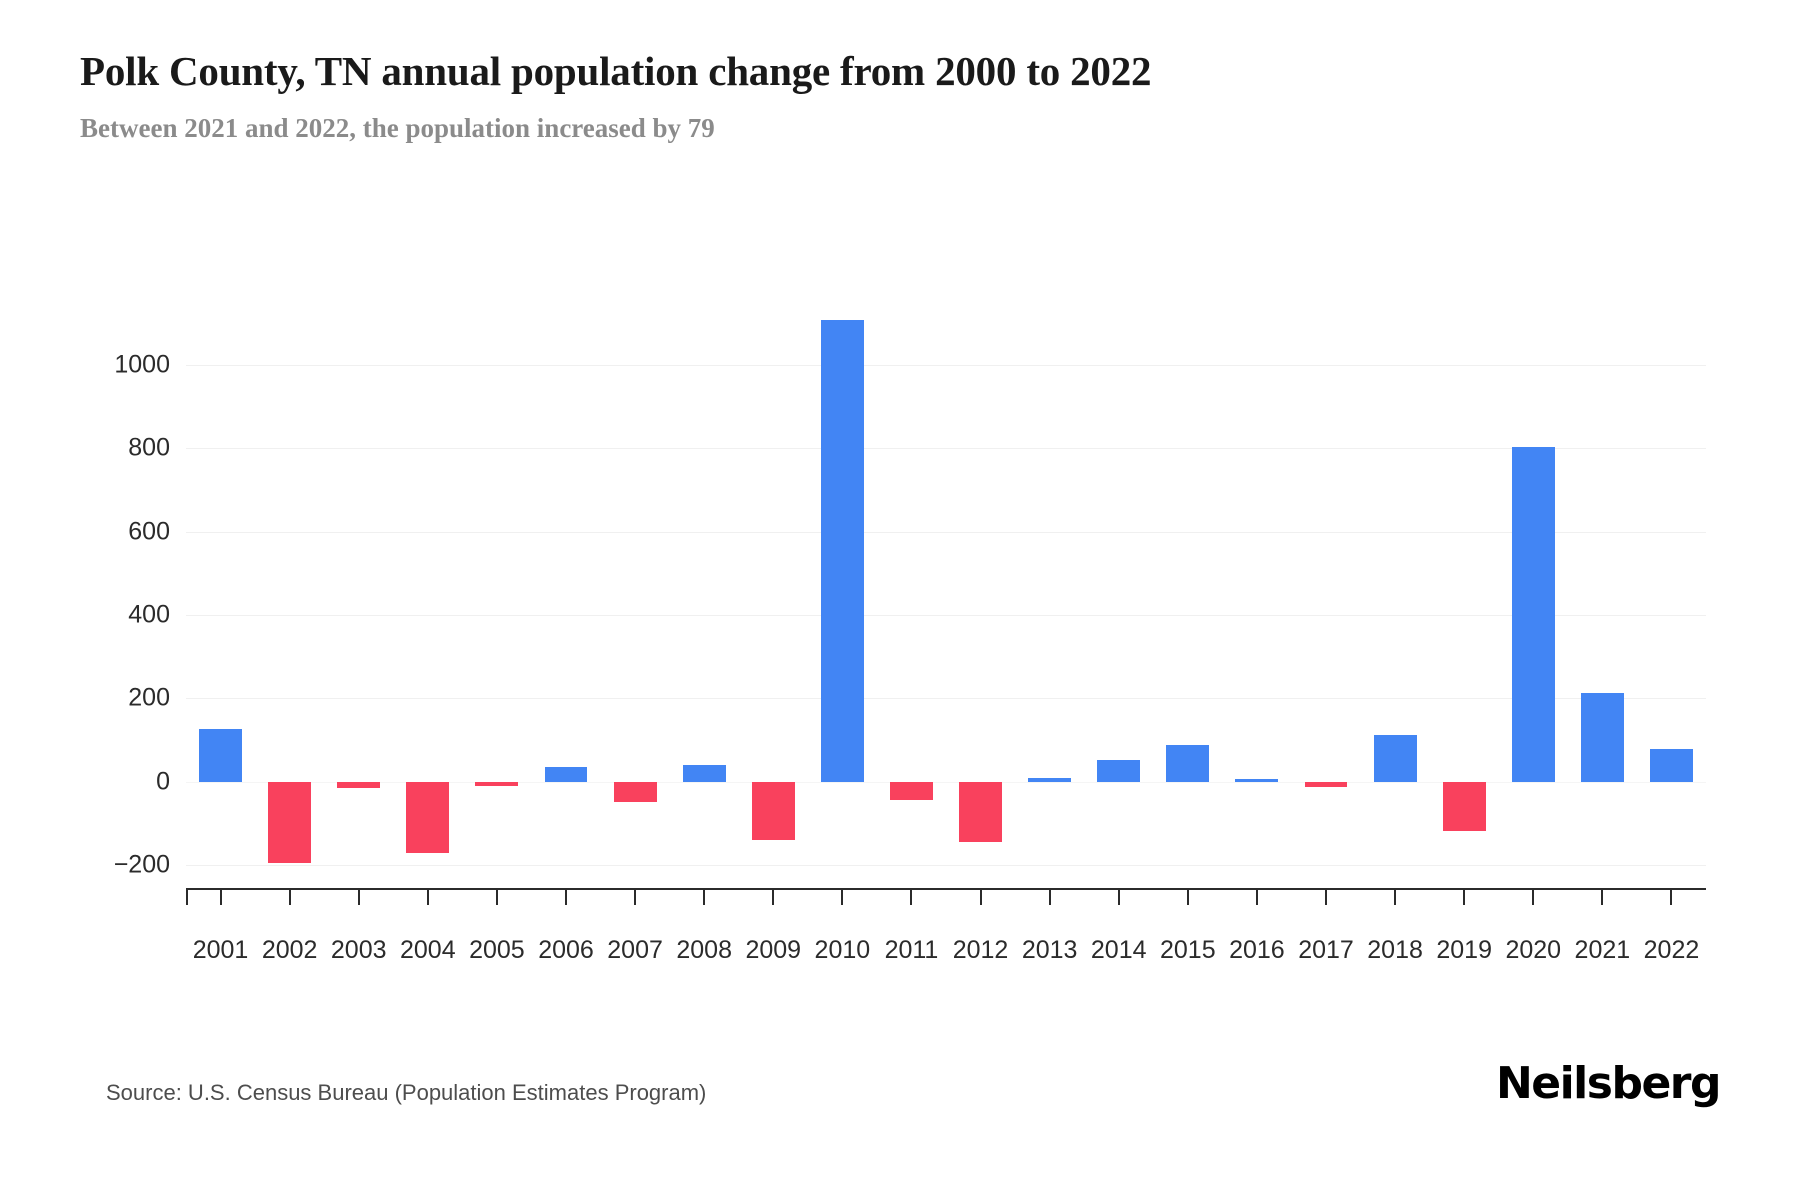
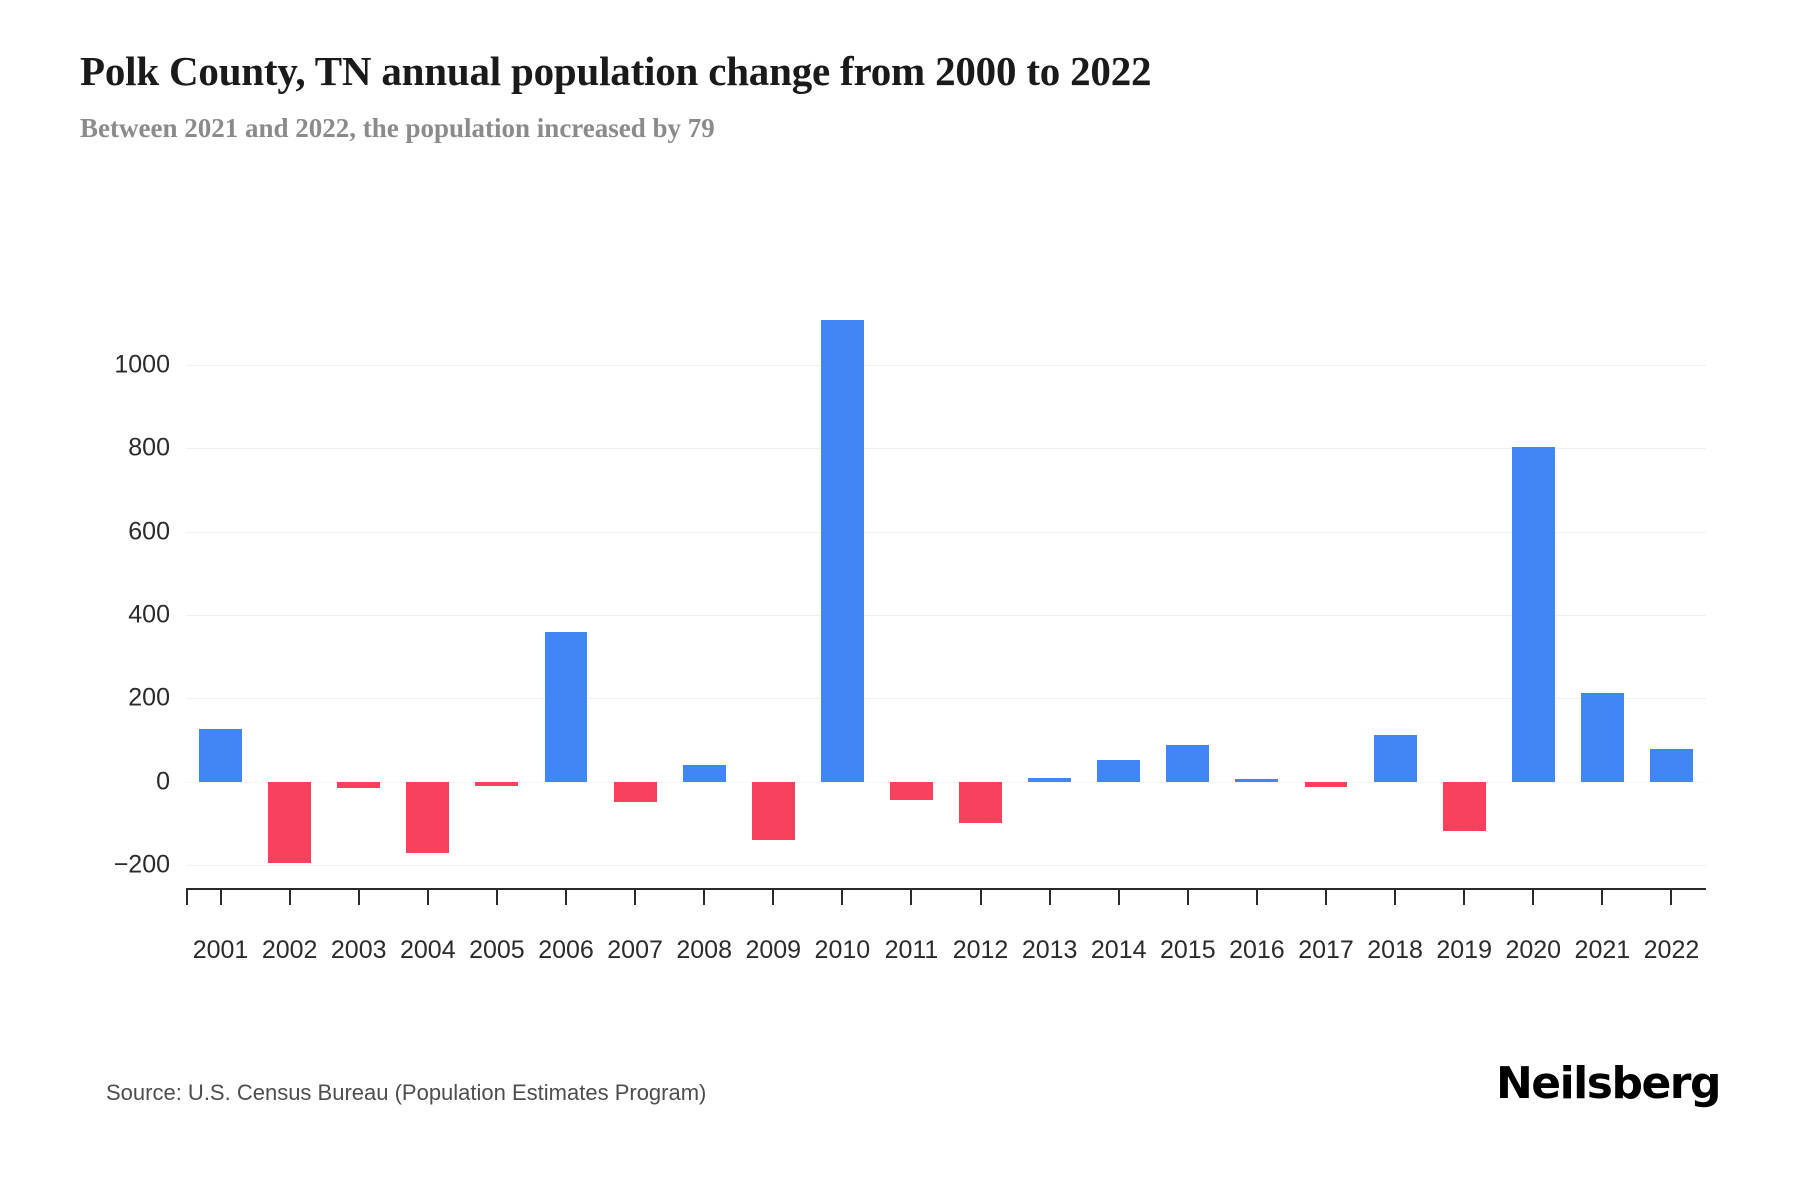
2006: 40 -> 360
2012: -140 -> -100
